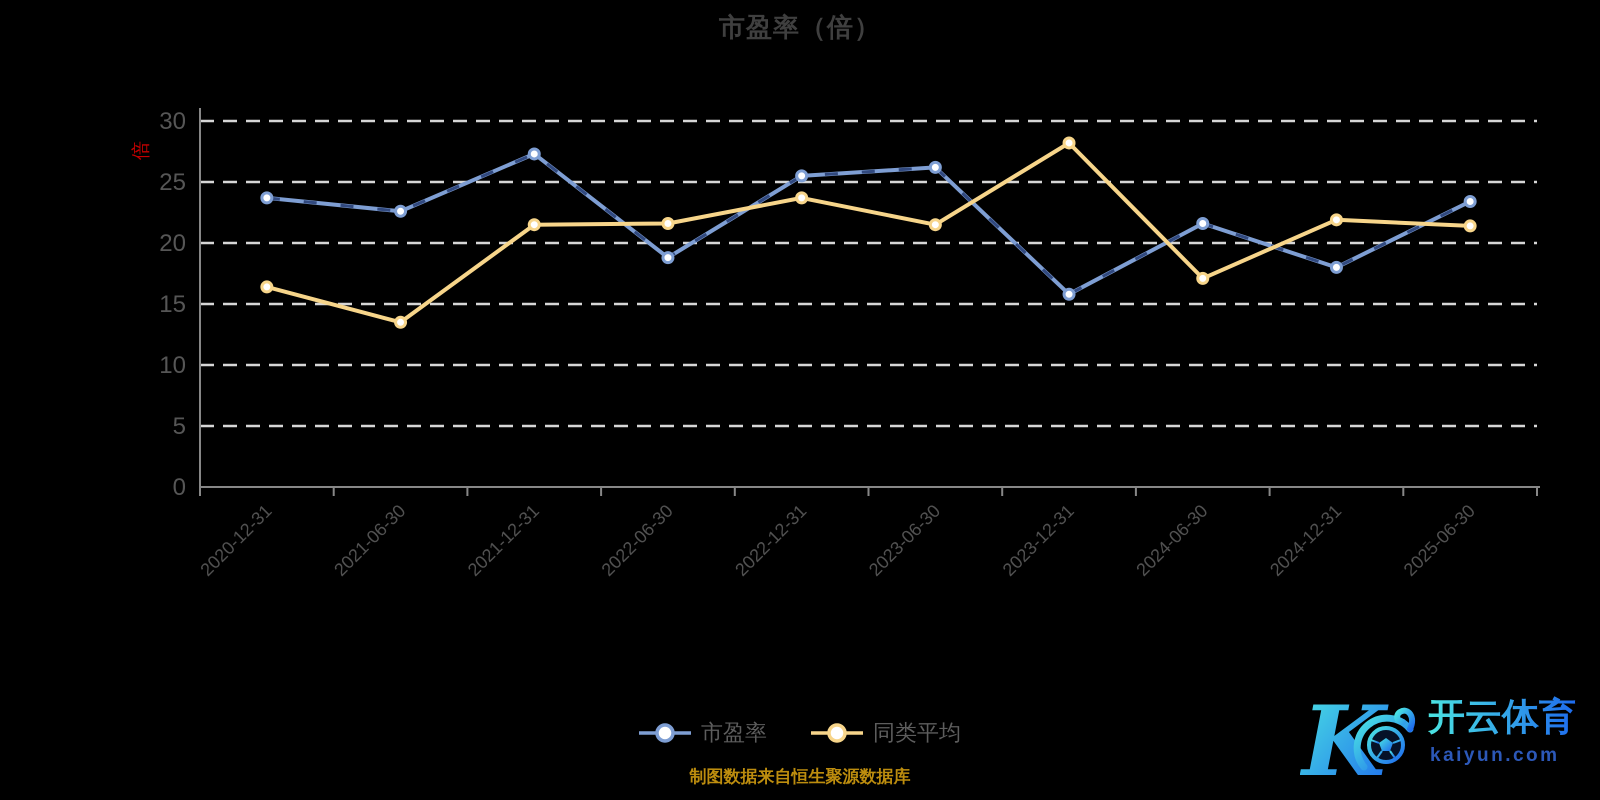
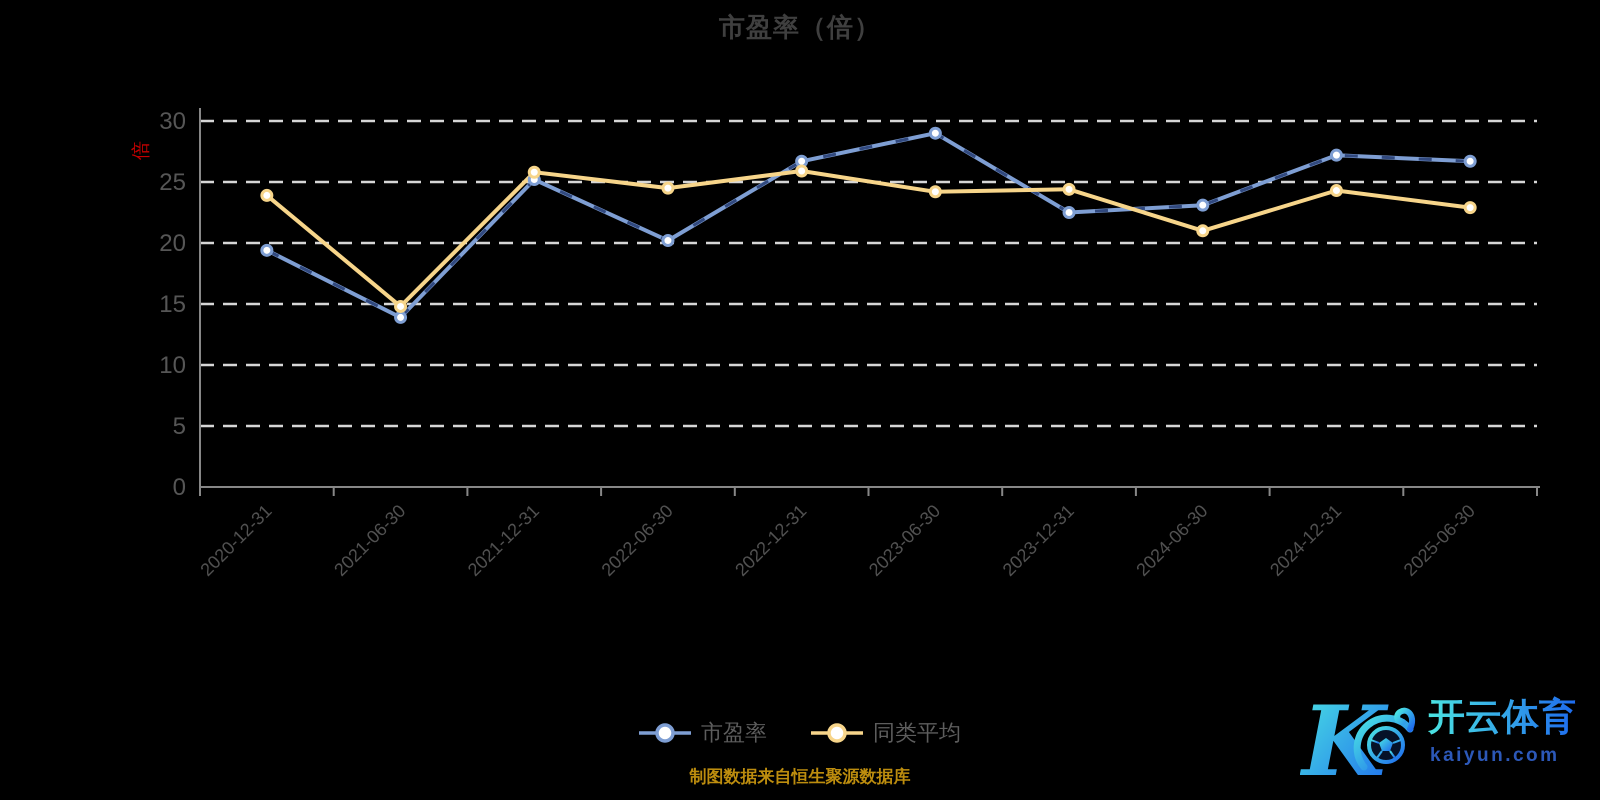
市盈率/2020-12-31: 23.7 -> 19.4
同类平均/2020-12-31: 16.4 -> 23.9
市盈率/2021-06-30: 22.6 -> 13.9
同类平均/2021-06-30: 13.5 -> 14.8
市盈率/2021-12-31: 27.3 -> 25.2
同类平均/2021-12-31: 21.5 -> 25.8
市盈率/2022-06-30: 18.8 -> 20.2
同类平均/2022-06-30: 21.6 -> 24.5
市盈率/2022-12-31: 25.5 -> 26.7
同类平均/2022-12-31: 23.7 -> 25.9
市盈率/2023-06-30: 26.2 -> 29.0
同类平均/2023-06-30: 21.5 -> 24.2
市盈率/2023-12-31: 15.8 -> 22.5
同类平均/2023-12-31: 28.2 -> 24.4
市盈率/2024-06-30: 21.6 -> 23.1
同类平均/2024-06-30: 17.1 -> 21.0
市盈率/2024-12-31: 18.0 -> 27.2
同类平均/2024-12-31: 21.9 -> 24.3
市盈率/2025-06-30: 23.4 -> 26.7
同类平均/2025-06-30: 21.4 -> 22.9
